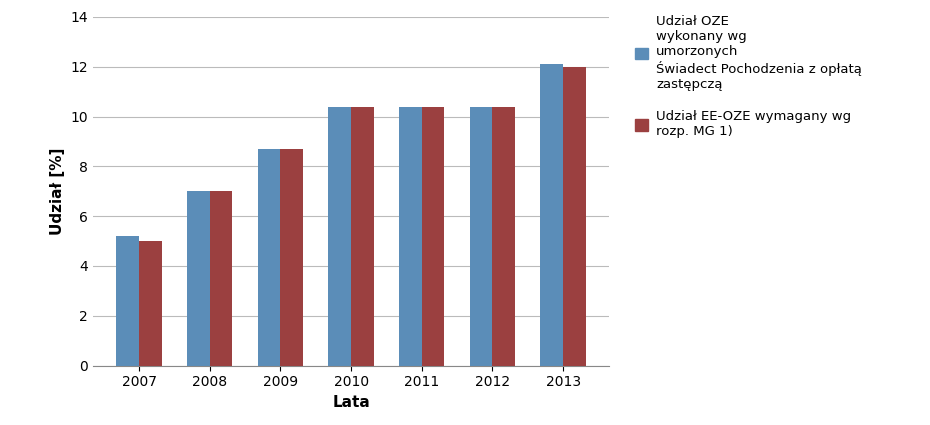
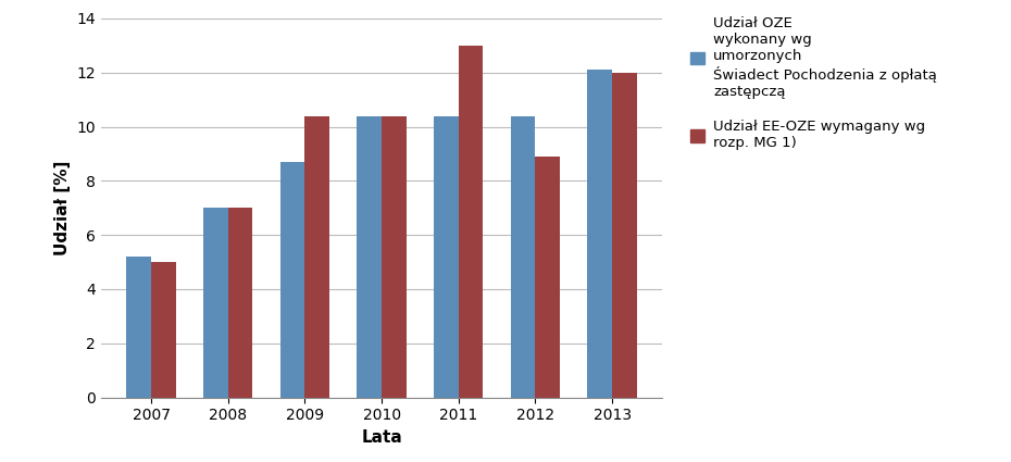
Udział EE-OZE wymagany wg rozp. MG 1)/2009: 8.7 -> 10.4
Udział EE-OZE wymagany wg rozp. MG 1)/2011: 10.4 -> 13.0
Udział EE-OZE wymagany wg rozp. MG 1)/2012: 10.4 -> 8.9
